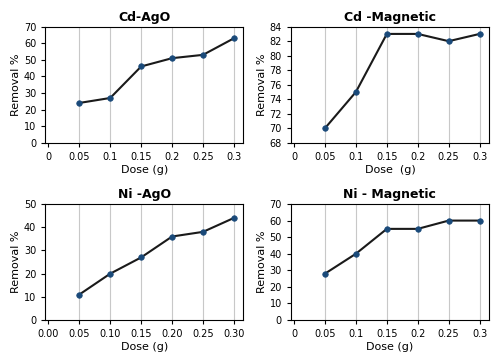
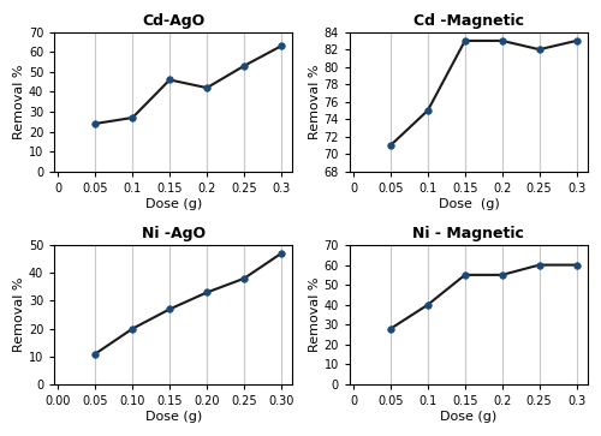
Cd-AgO/0.2: 51 -> 42
Cd -Magnetic/0.05: 70 -> 71
Ni -AgO/0.20: 36 -> 33
Ni -AgO/0.30: 44 -> 47
